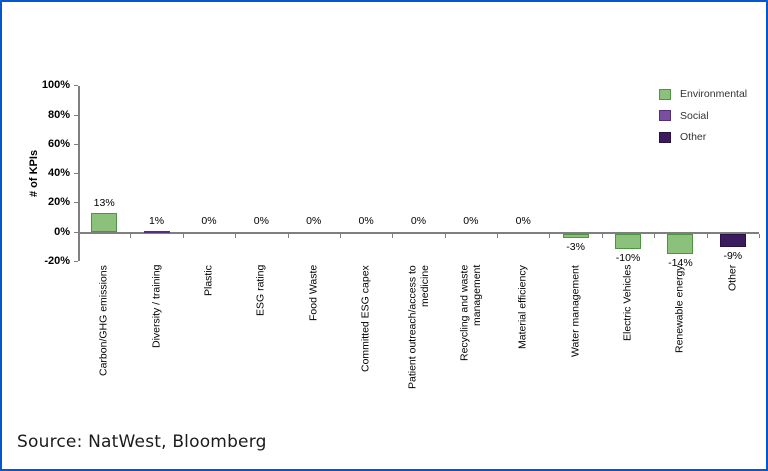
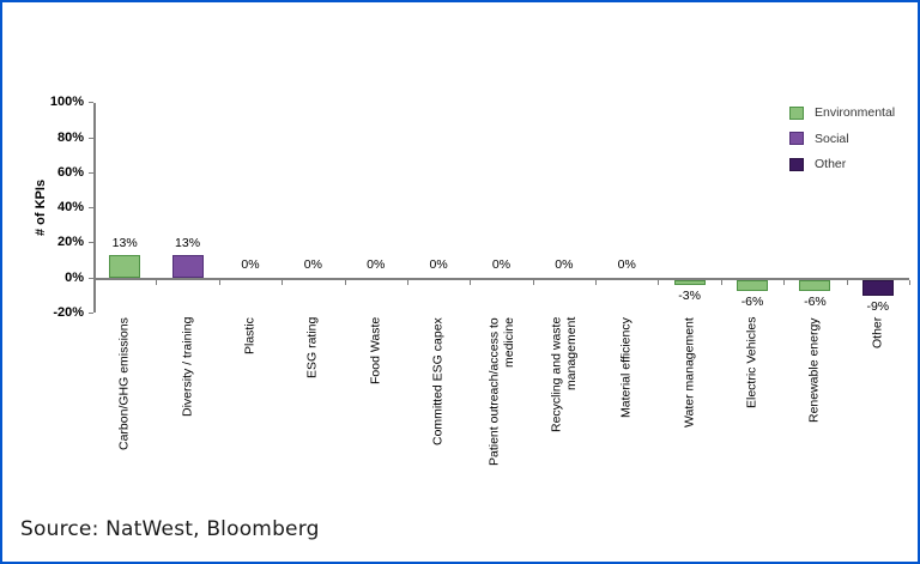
Diversity / training: 1% -> 13%
Electric Vehicles: -10% -> -6%
Renewable energy: -14% -> -6%
